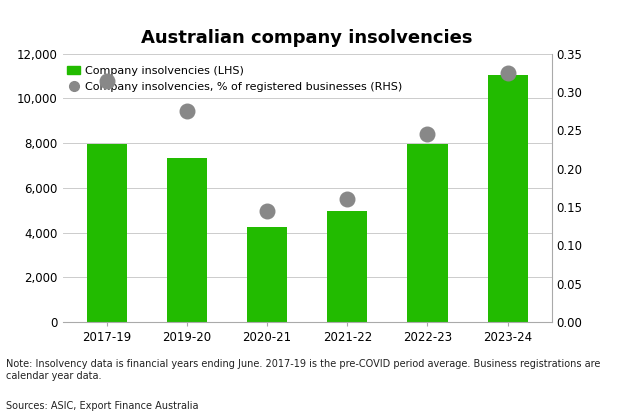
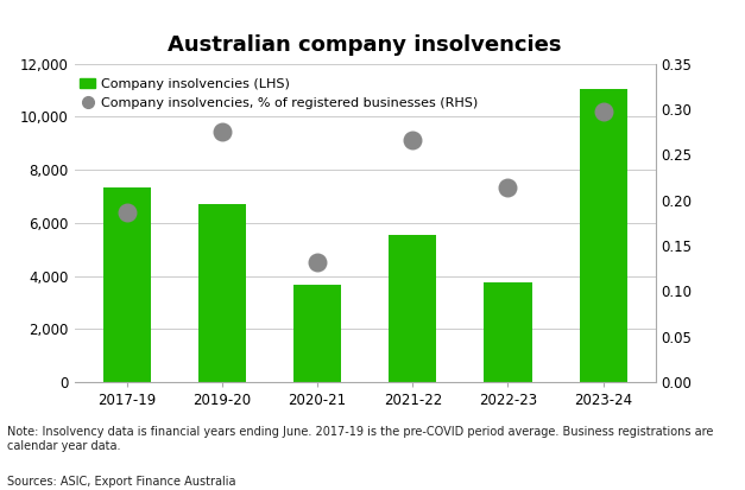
Company insolvencies (LHS)/2017-19: 7,950 -> 7,350
Company insolvencies, % of registered businesses (RHS)/2017-19: 0.315 -> 0.186
Company insolvencies (LHS)/2019-20: 7,350 -> 6,700
Company insolvencies (LHS)/2020-21: 4,250 -> 3,650
Company insolvencies, % of registered businesses (RHS)/2020-21: 0.145 -> 0.132
Company insolvencies (LHS)/2021-22: 4,950 -> 5,550
Company insolvencies, % of registered businesses (RHS)/2021-22: 0.160 -> 0.266
Company insolvencies (LHS)/2022-23: 7,950 -> 3,750
Company insolvencies, % of registered businesses (RHS)/2022-23: 0.245 -> 0.214
Company insolvencies, % of registered businesses (RHS)/2023-24: 0.325 -> 0.298
